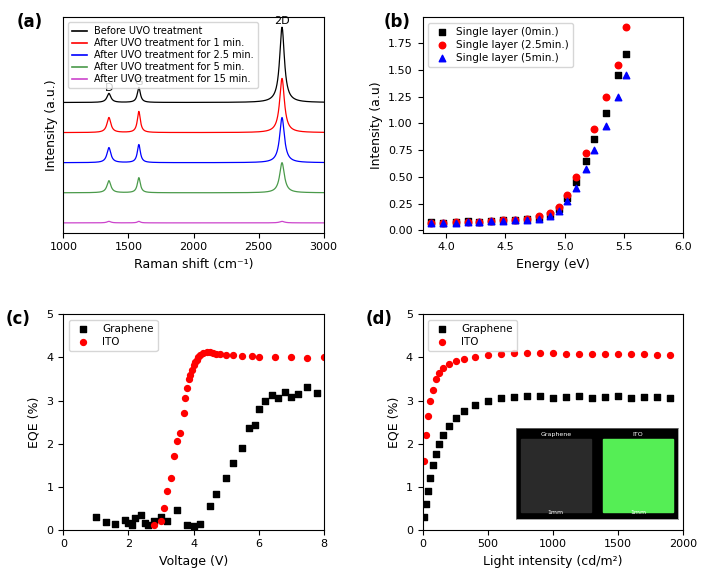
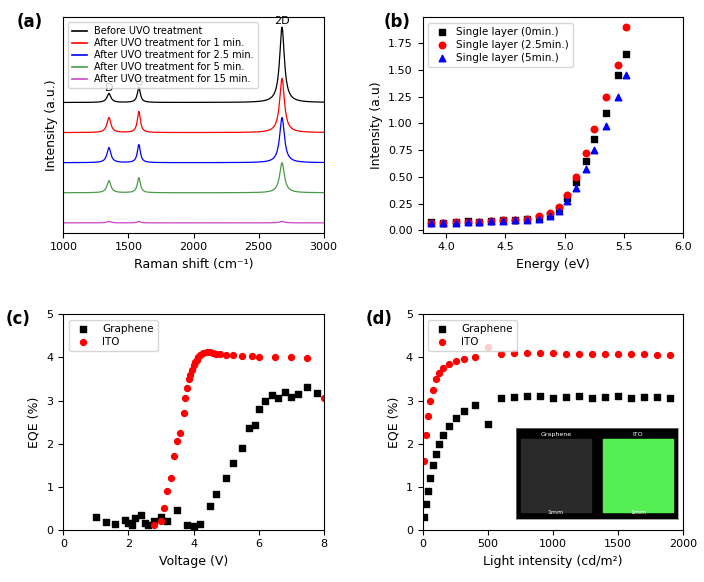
ITO/8: 4.00 -> 3.05
Graphene/500: 3.00 -> 2.45
ITO/500: 4.05 -> 4.25
